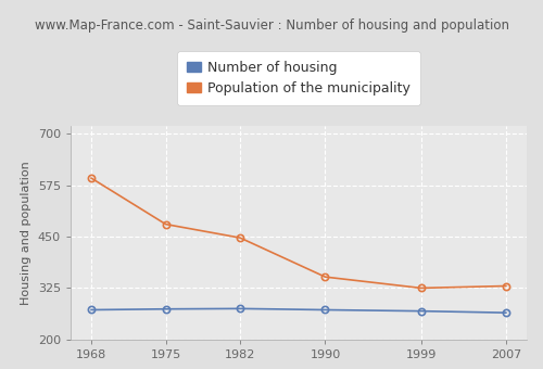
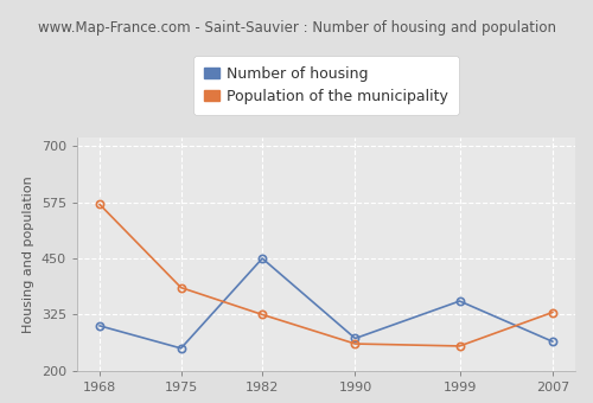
Number of housing/1968: 272 -> 300
Population of the municipality/1968: 592 -> 570
Number of housing/1975: 274 -> 250
Population of the municipality/1975: 480 -> 385
Number of housing/1982: 275 -> 450
Population of the municipality/1982: 447 -> 325
Population of the municipality/1990: 352 -> 260
Number of housing/1999: 269 -> 355
Population of the municipality/1999: 325 -> 255
